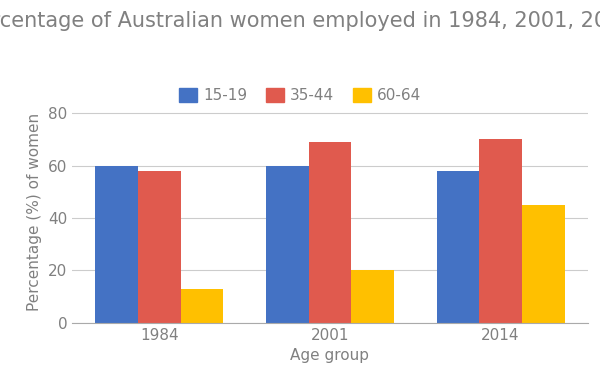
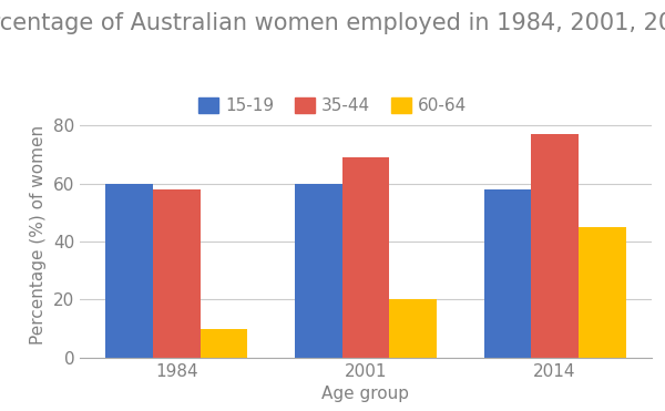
60-64/1984: 13 -> 10
35-44/2014: 70 -> 77
